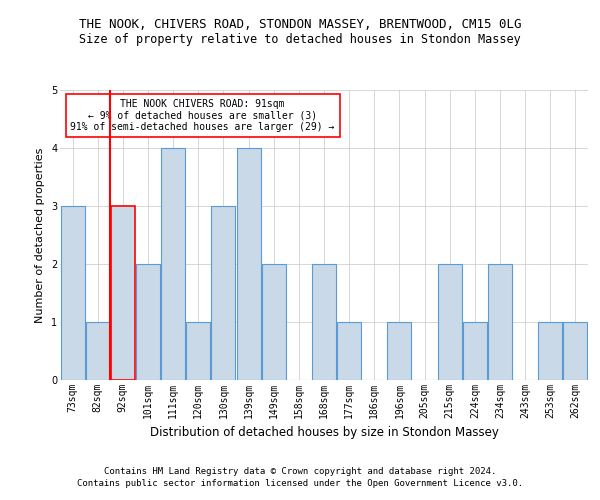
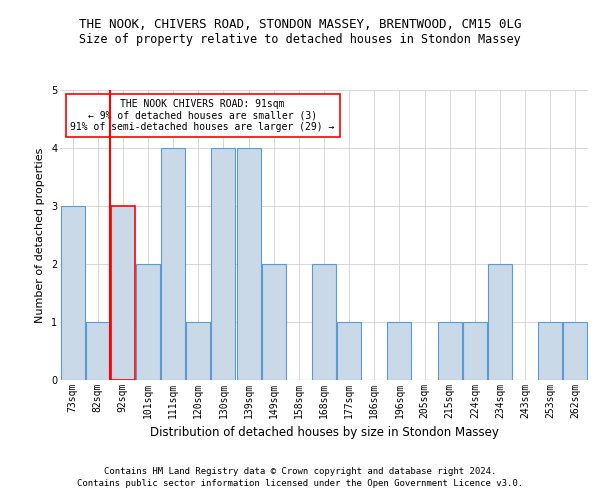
130sqm: 3 -> 4
215sqm: 2 -> 1
